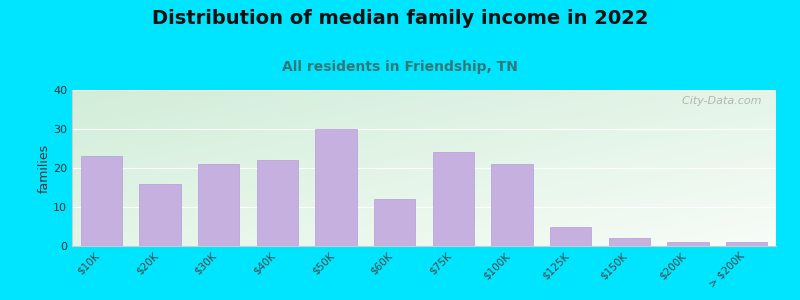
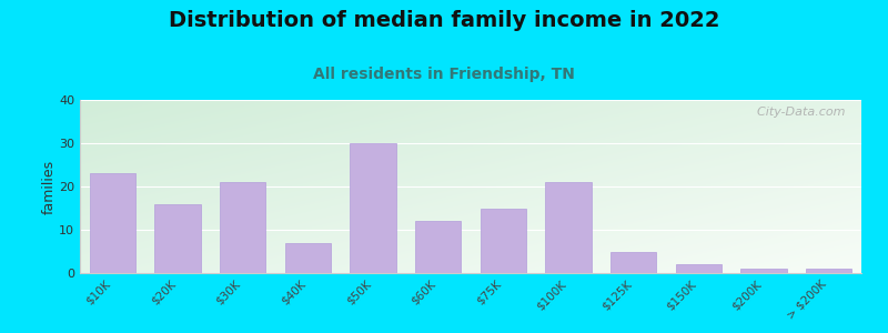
$40K: 22 -> 7
$75K: 24 -> 15
